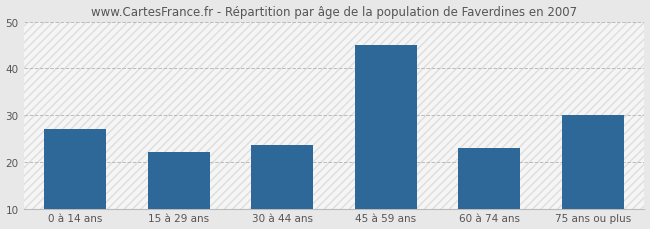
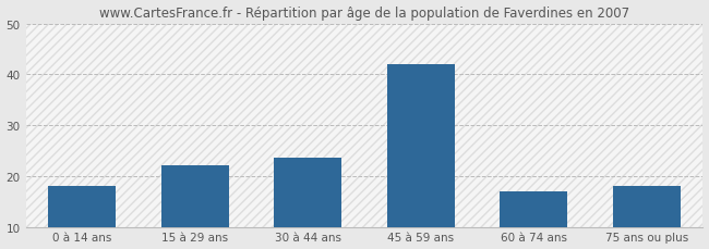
0 à 14 ans: 27.0 -> 18.0
45 à 59 ans: 45.0 -> 42.0
60 à 74 ans: 23.0 -> 17.0
75 ans ou plus: 30.0 -> 18.0
